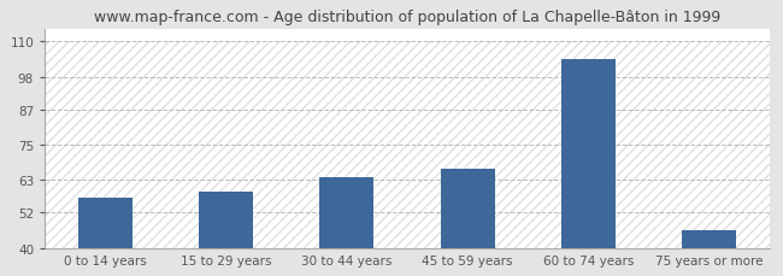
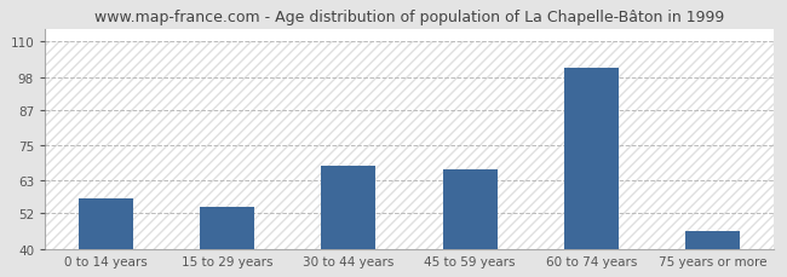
15 to 29 years: 59 -> 54
30 to 44 years: 64 -> 68
60 to 74 years: 104 -> 101
